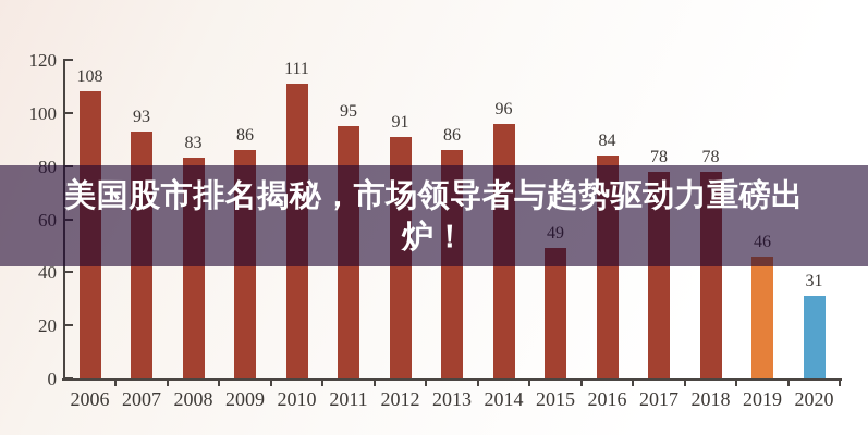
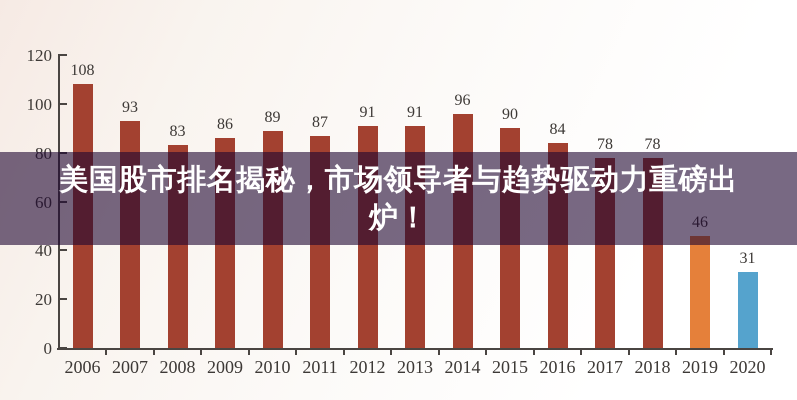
2010: 111 -> 89
2011: 95 -> 87
2013: 86 -> 91
2015: 49 -> 90
